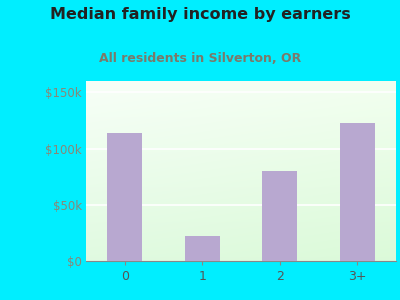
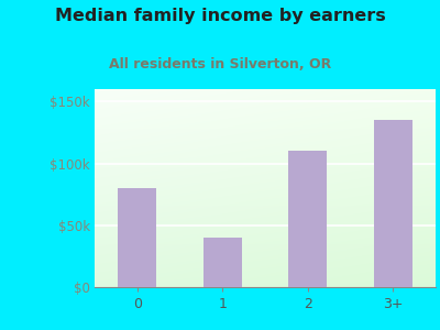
0: $114k -> $80k
1: $22k -> $40k
2: $80k -> $110k
3+: $123k -> $135k
